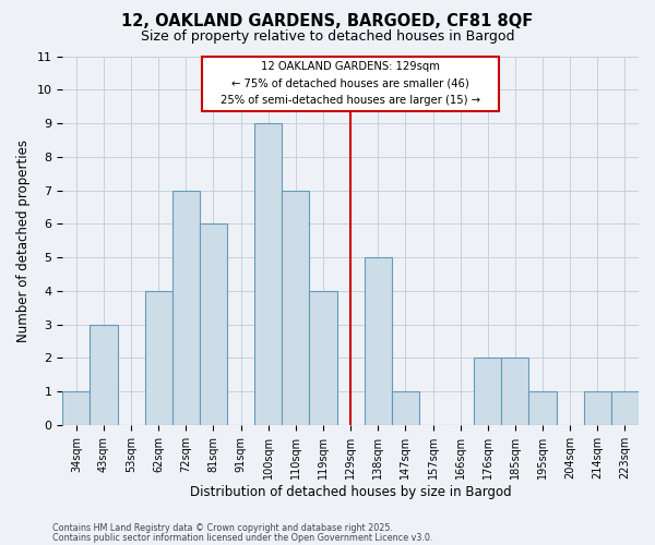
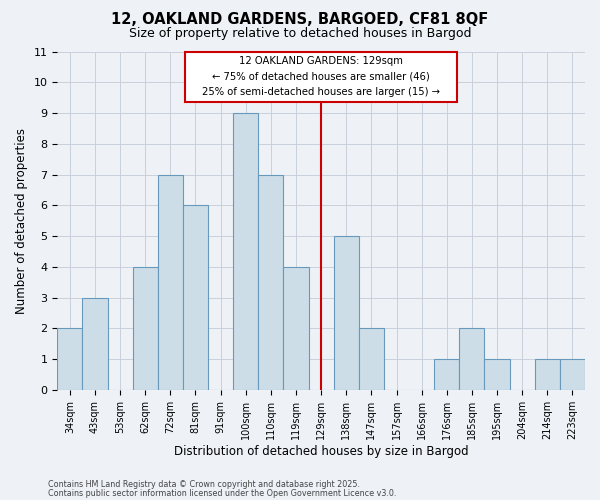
34sqm: 1 -> 2
147sqm: 1 -> 2
176sqm: 2 -> 1
